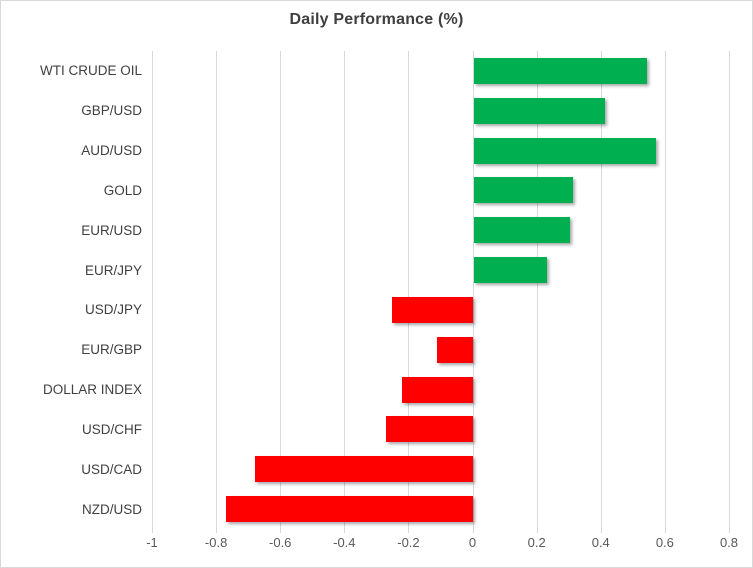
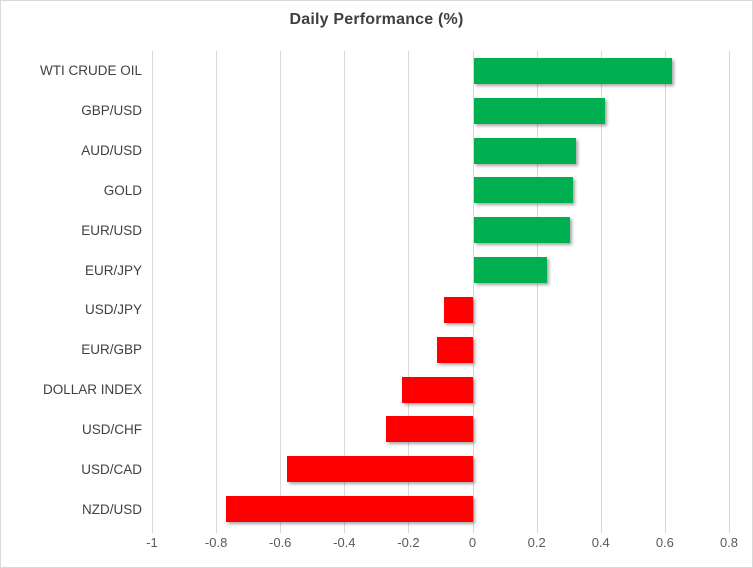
WTI CRUDE OIL: 0.54 -> 0.62
AUD/USD: 0.57 -> 0.32
USD/JPY: -0.25 -> -0.09
USD/CAD: -0.68 -> -0.58
